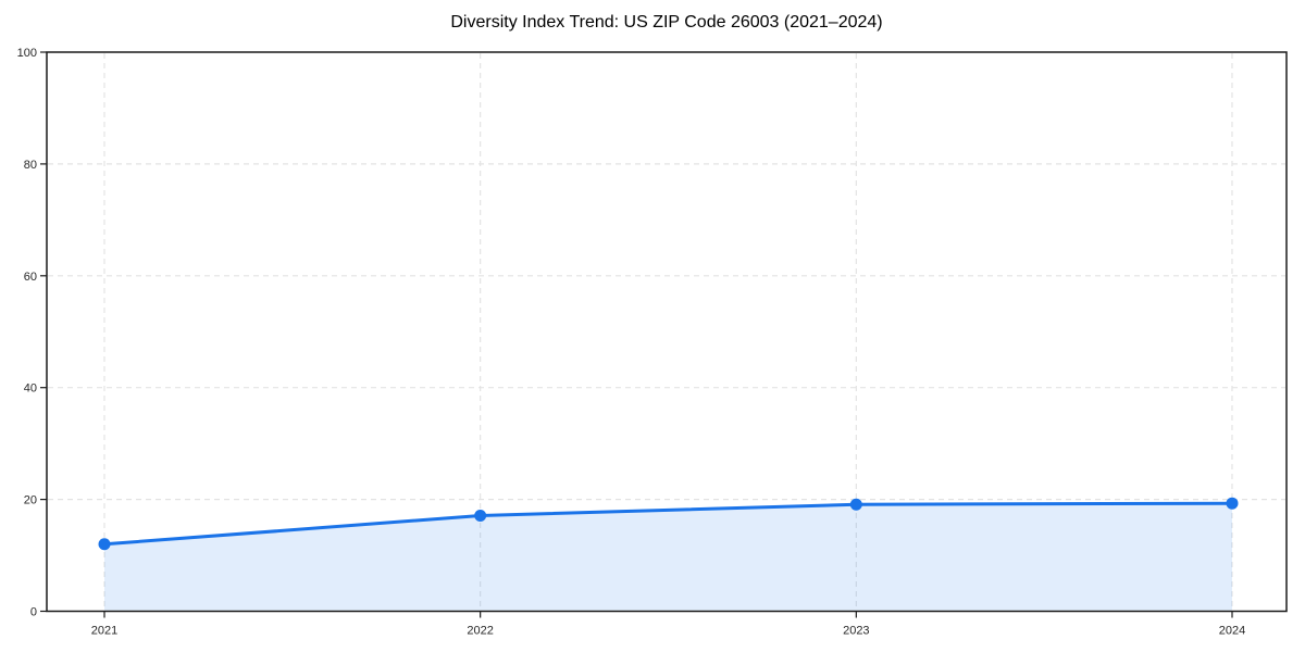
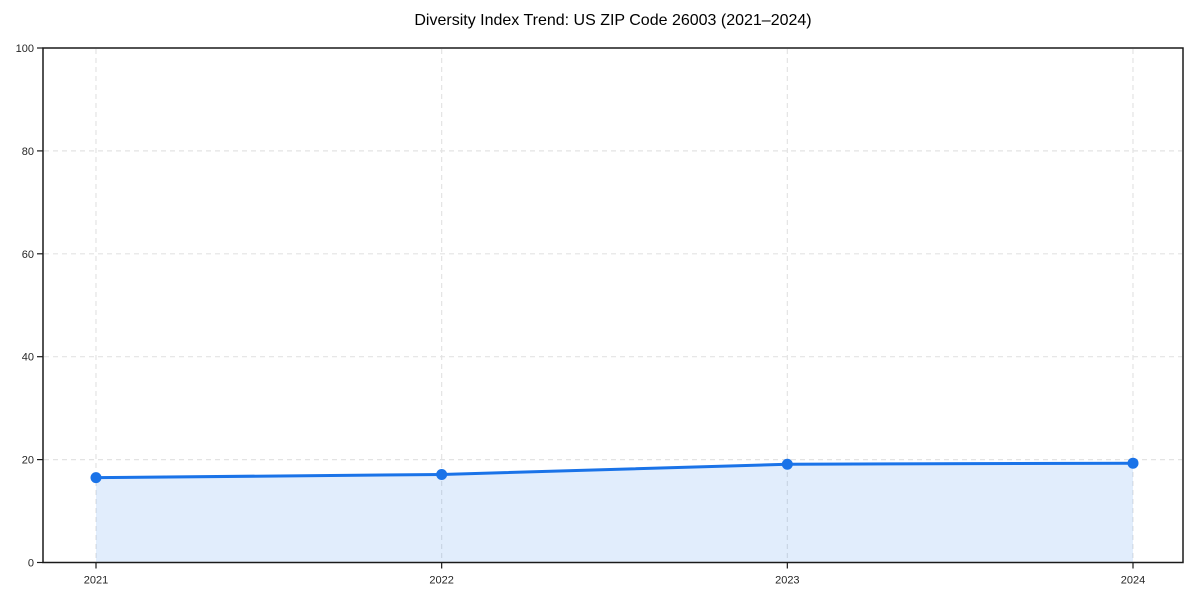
2021: 12 -> 16
